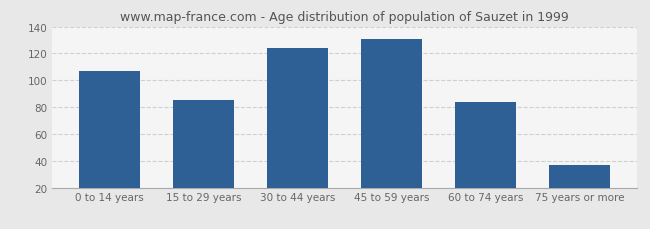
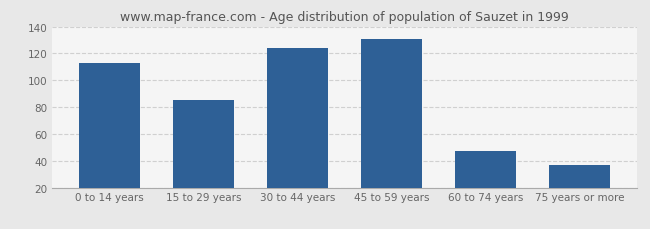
0 to 14 years: 107 -> 113
60 to 74 years: 84 -> 47
